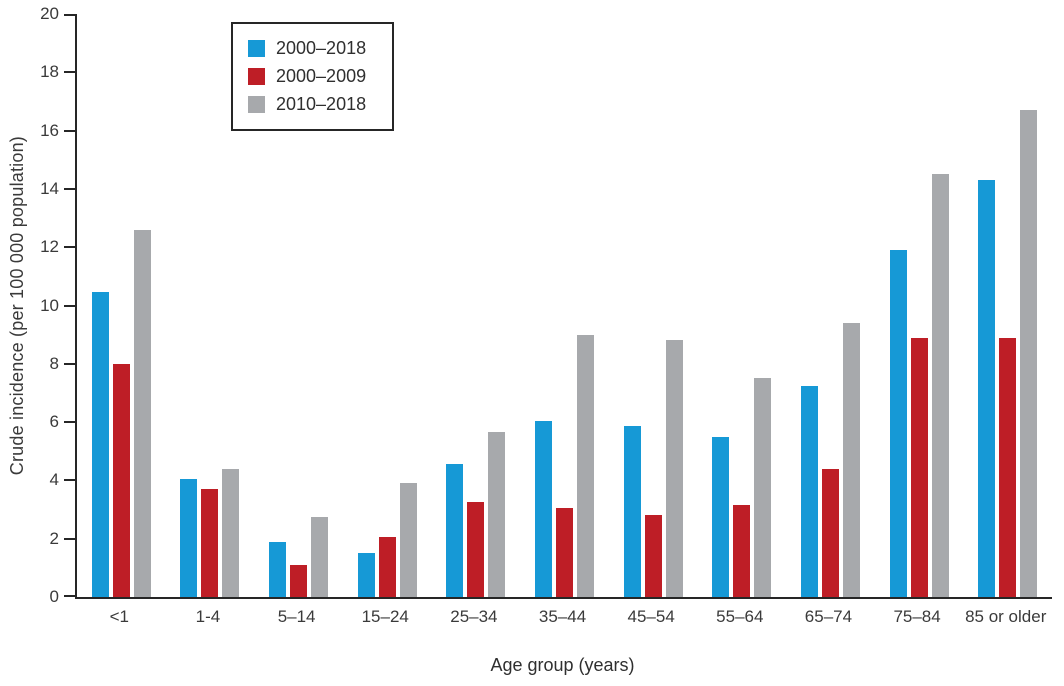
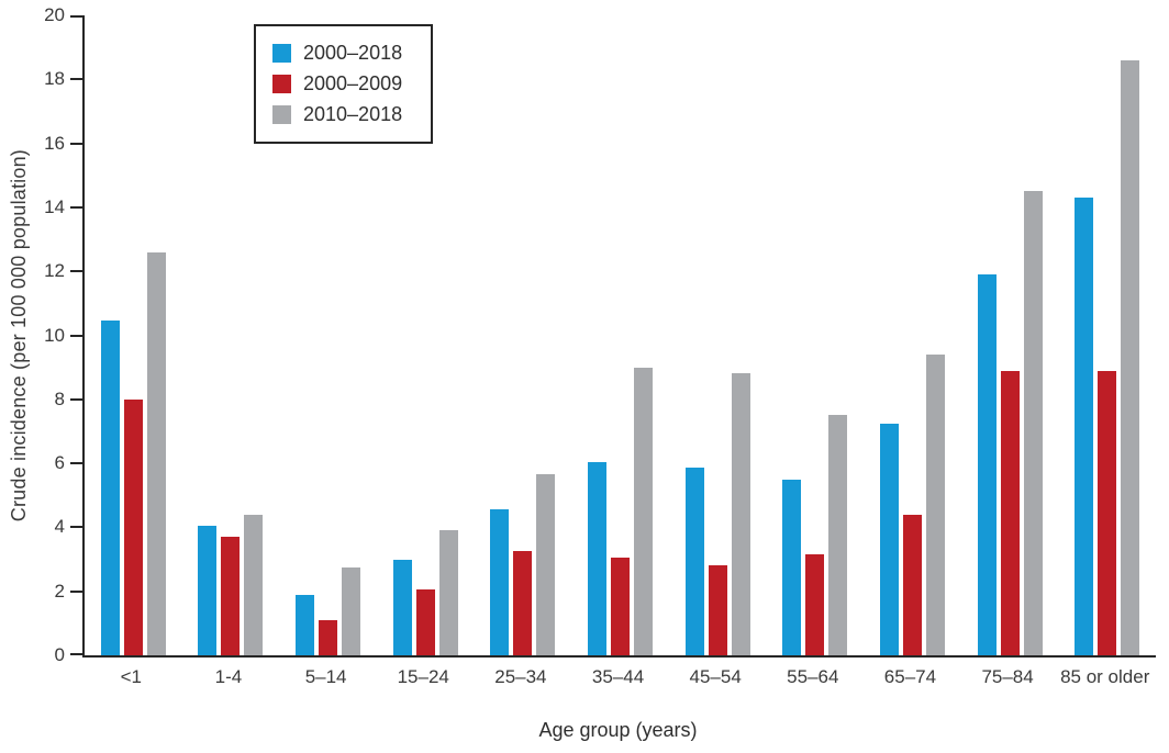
2000–2018/15–24: 1.5 -> 3.0
2010–2018/85 or older: 16.7 -> 18.6
